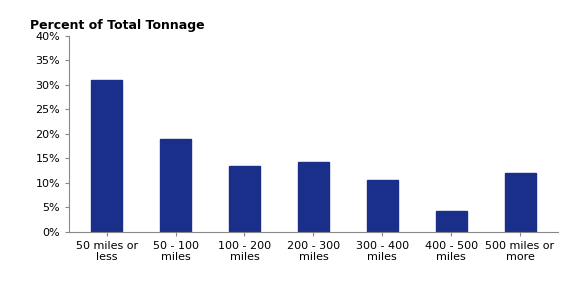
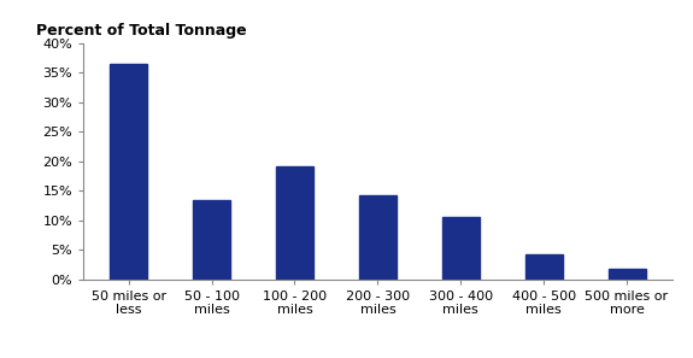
50 miles or less: 31.0% -> 36.5%
50 - 100 miles: 19.0% -> 13.5%
100 - 200 miles: 13.5% -> 19.2%
500 miles or more: 12.0% -> 1.7%
